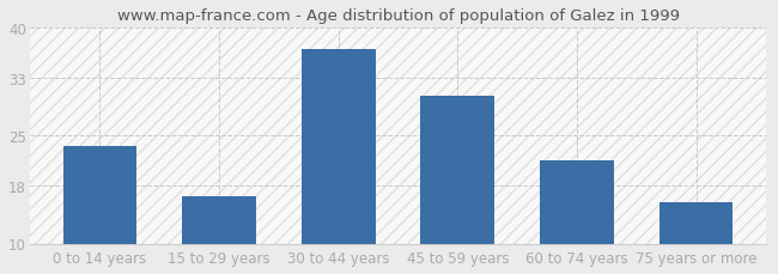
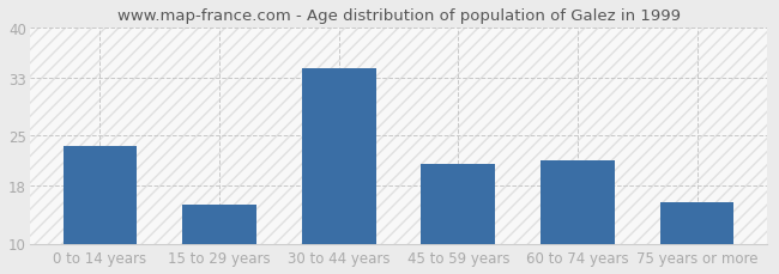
15 to 29 years: 16.5 -> 15.4
30 to 44 years: 37.0 -> 34.4
45 to 59 years: 30.5 -> 21.0
